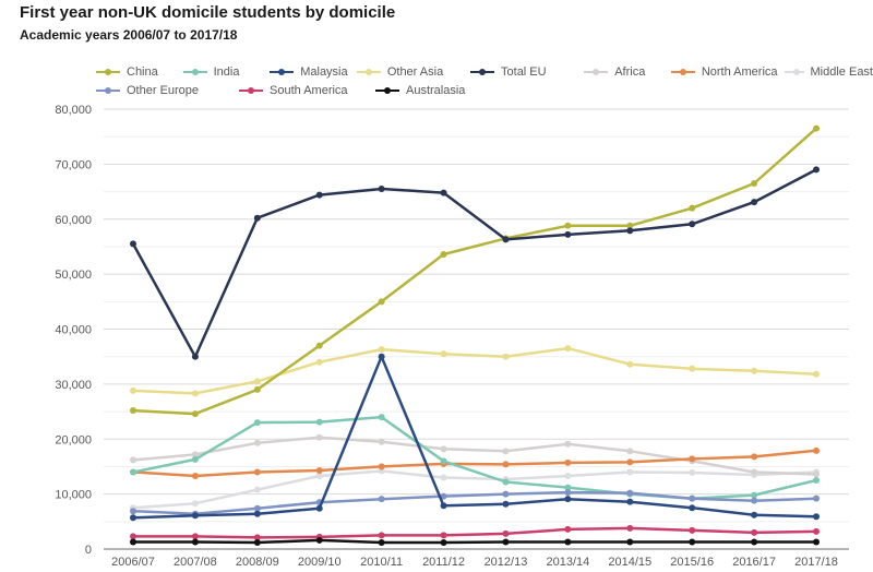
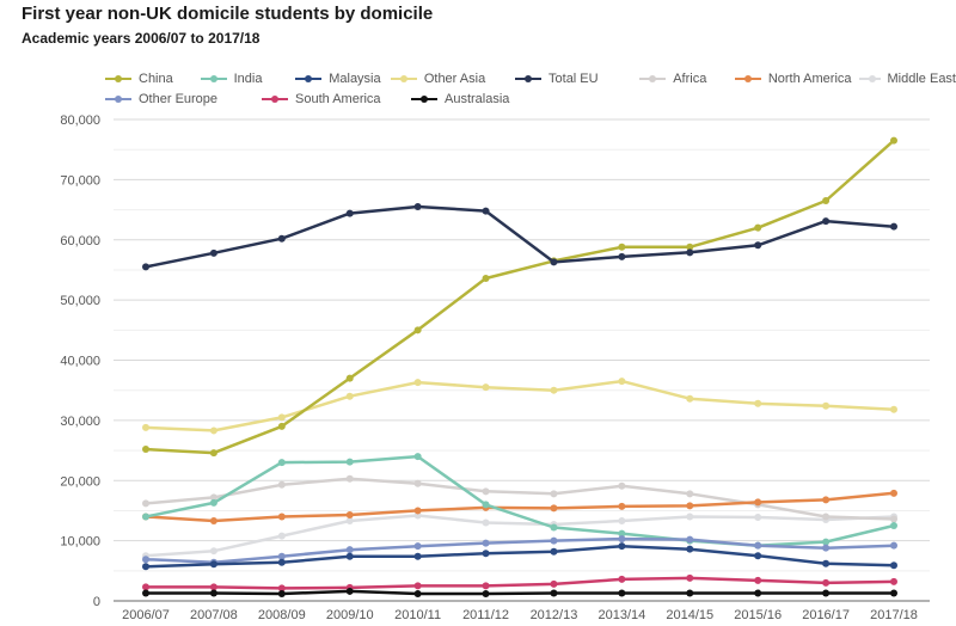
Total EU/2007/08: 35000 -> 58000
Malaysia/2010/11: 35000 -> 7000
Total EU/2017/18: 69000 -> 62000
